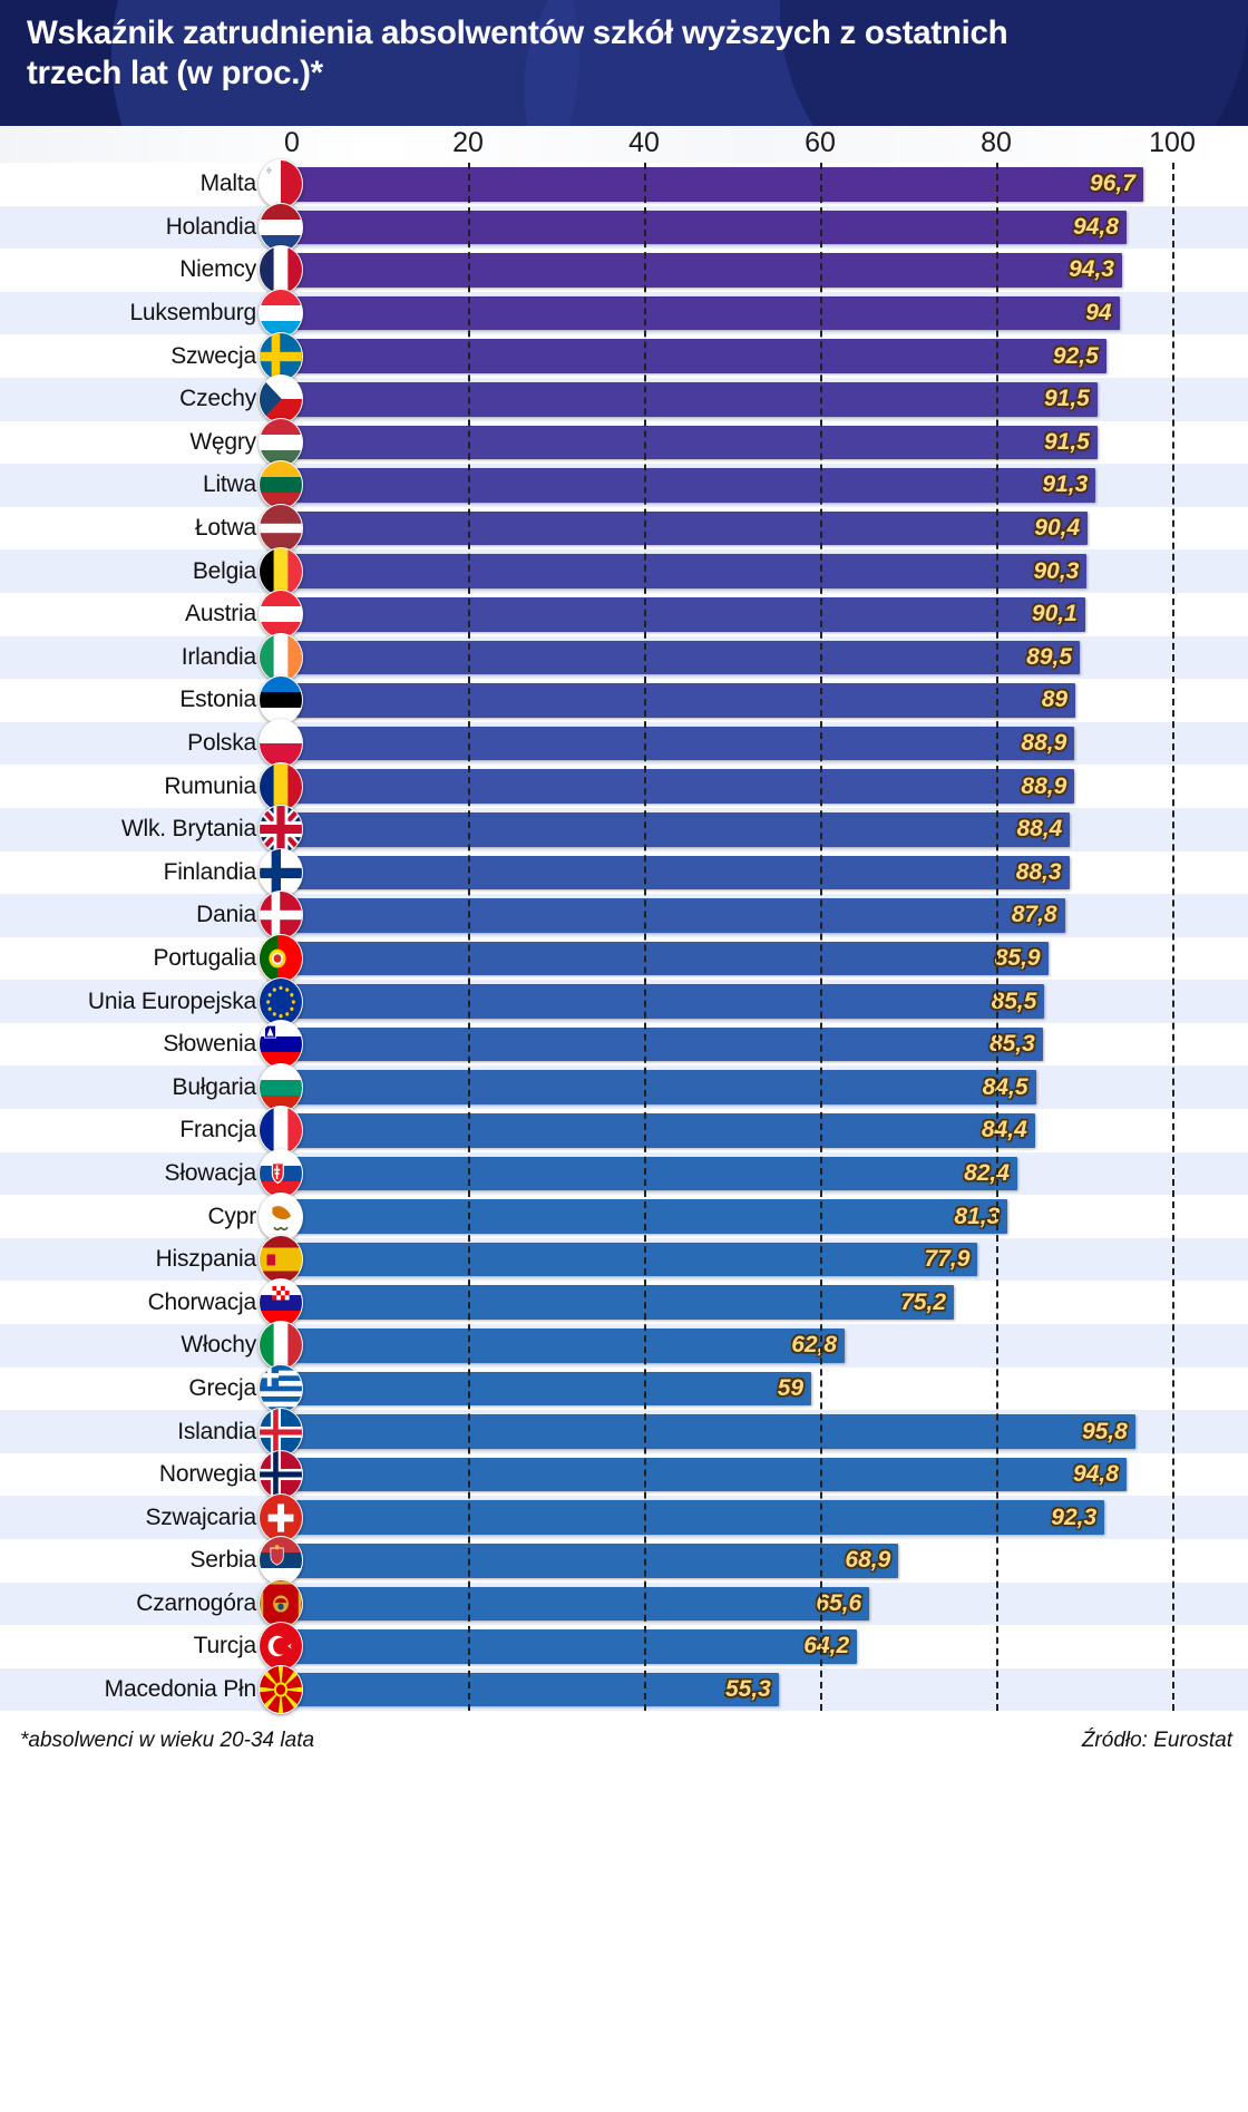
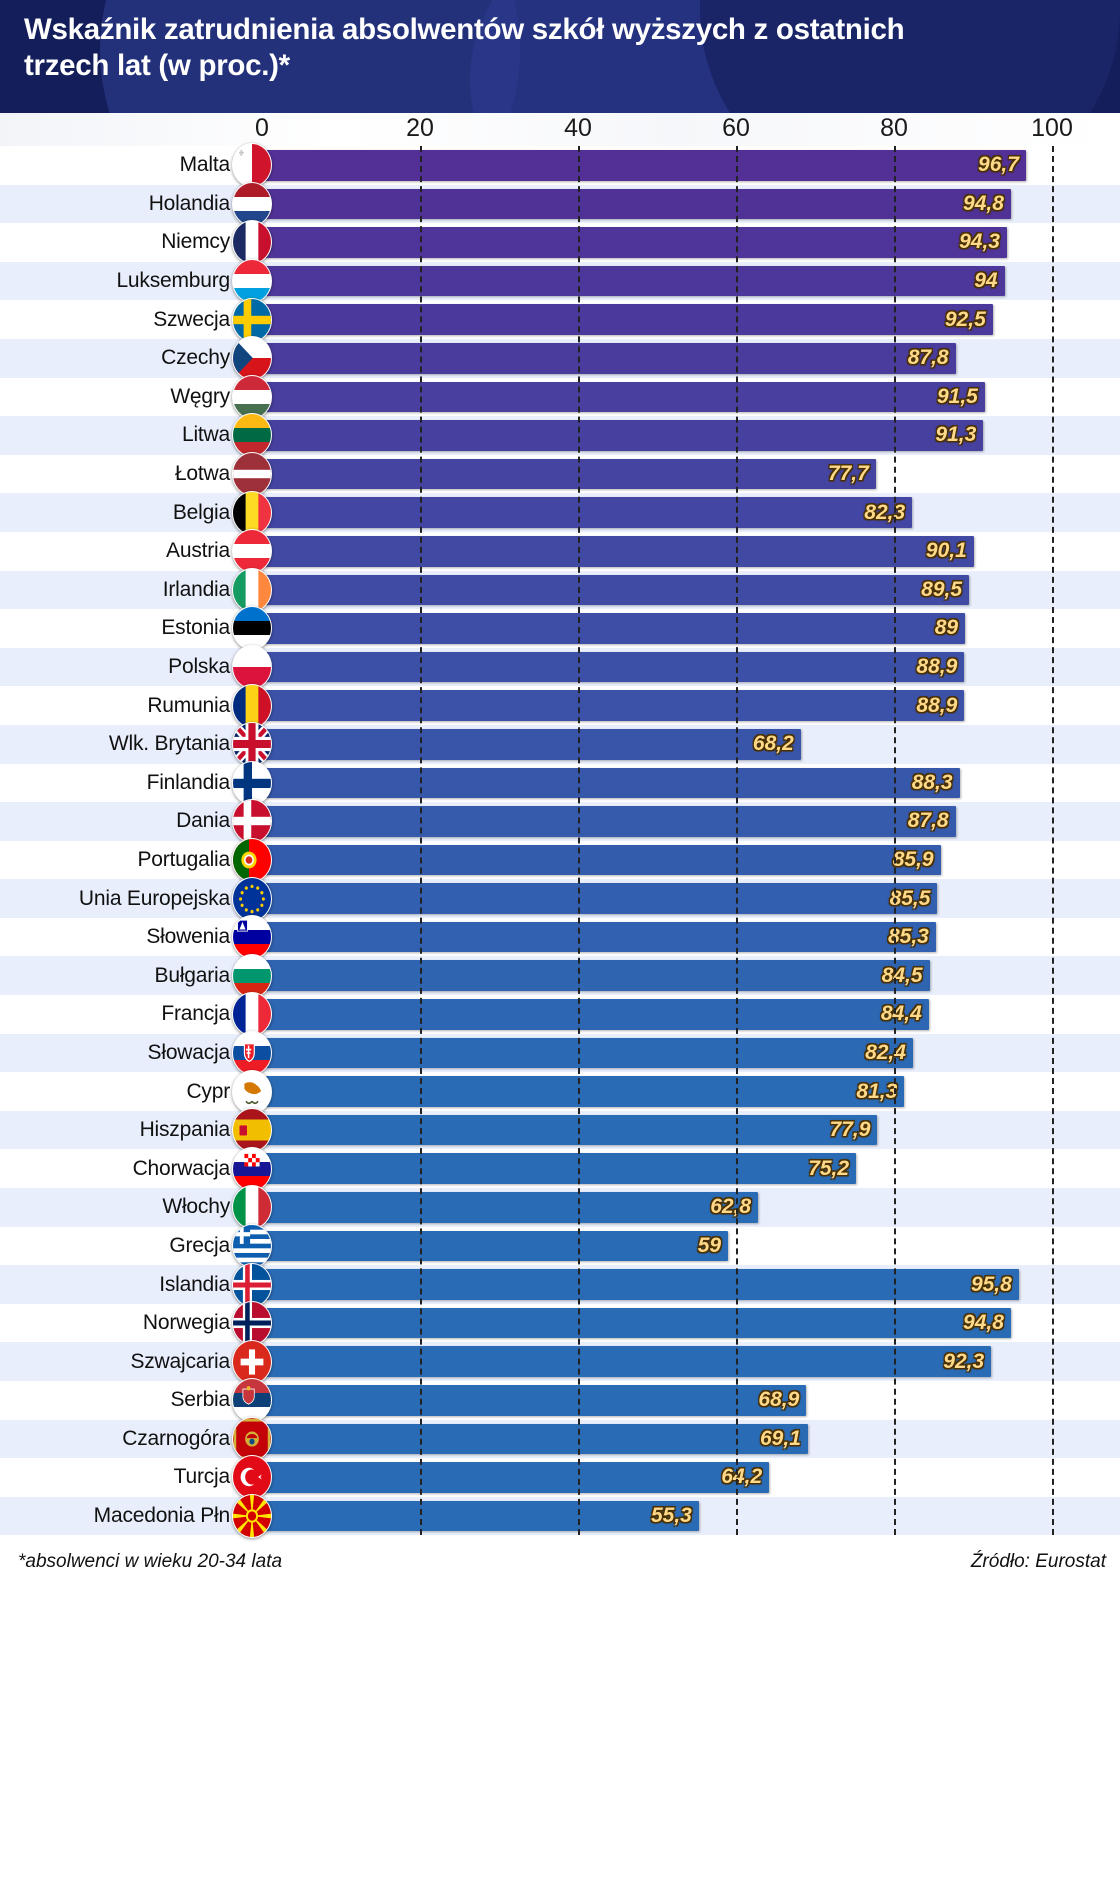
Czechy: 91,5 -> 87,8
Łotwa: 90,4 -> 77,7
Belgia: 90,3 -> 82,3
Wlk. Brytania: 88,4 -> 68,2
Czarnogóra: 65,6 -> 69,1
